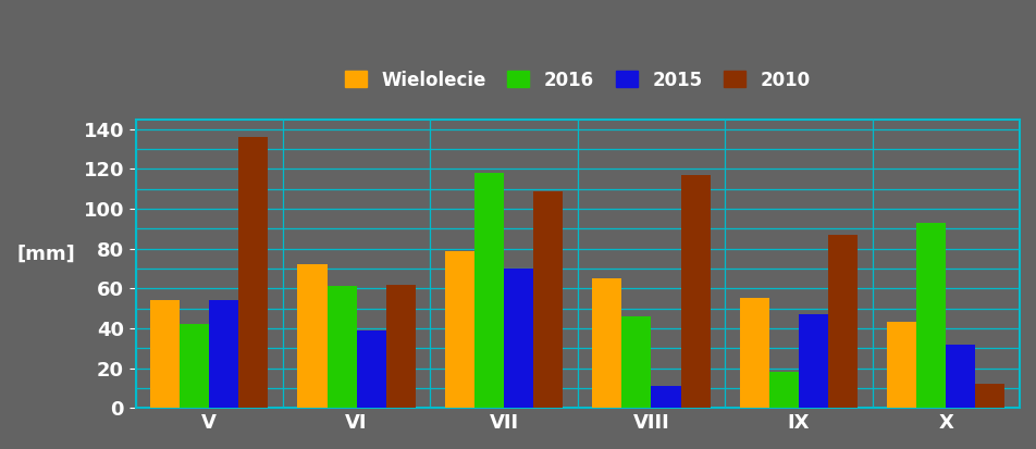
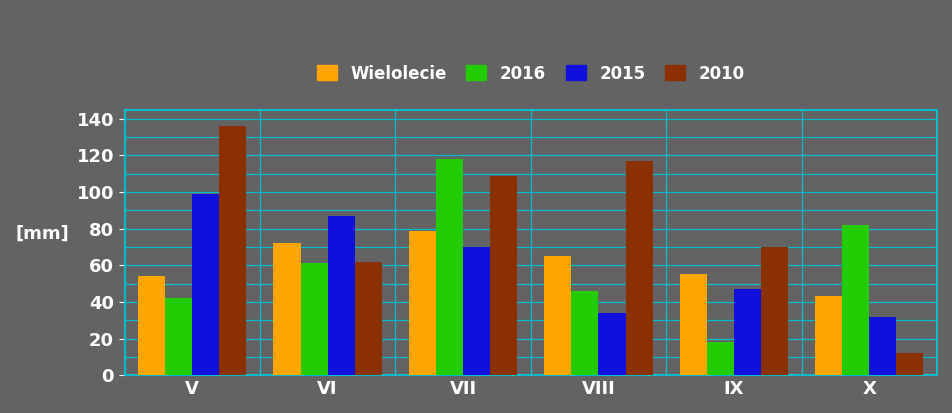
2015/V: 54 -> 99
2015/VI: 39 -> 87
2015/VIII: 11 -> 34
2010/IX: 87 -> 70
2016/X: 93 -> 82
